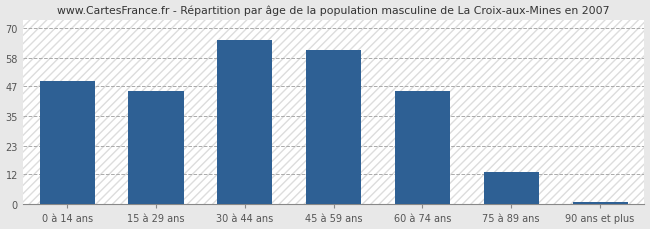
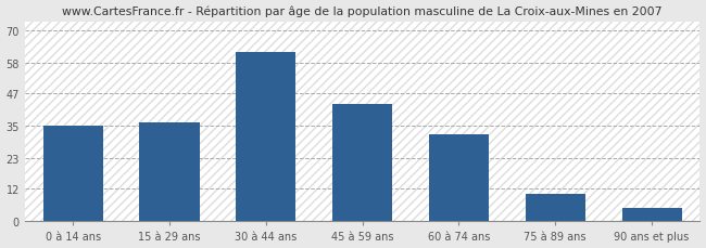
0 à 14 ans: 49 -> 35
15 à 29 ans: 45 -> 36
30 à 44 ans: 65 -> 62
45 à 59 ans: 61 -> 43
60 à 74 ans: 45 -> 32
75 à 89 ans: 13 -> 10
90 ans et plus: 1 -> 5
